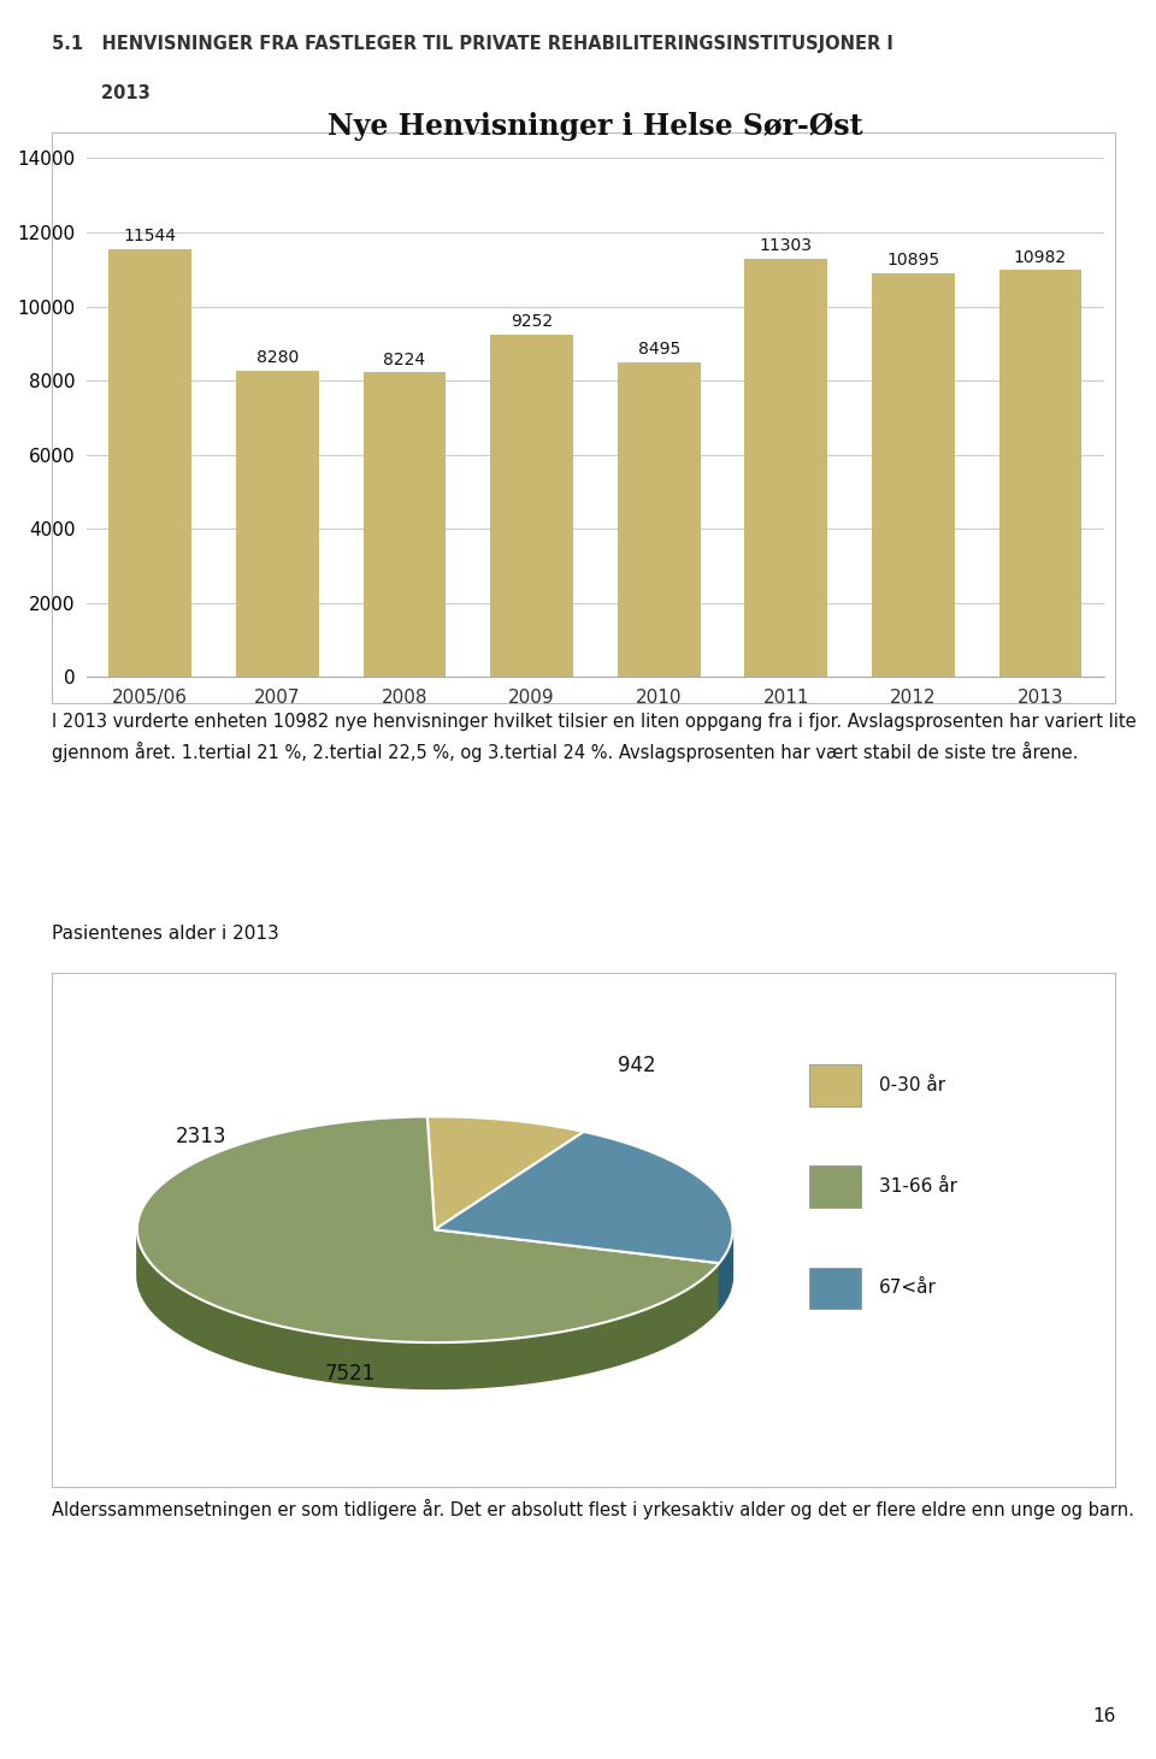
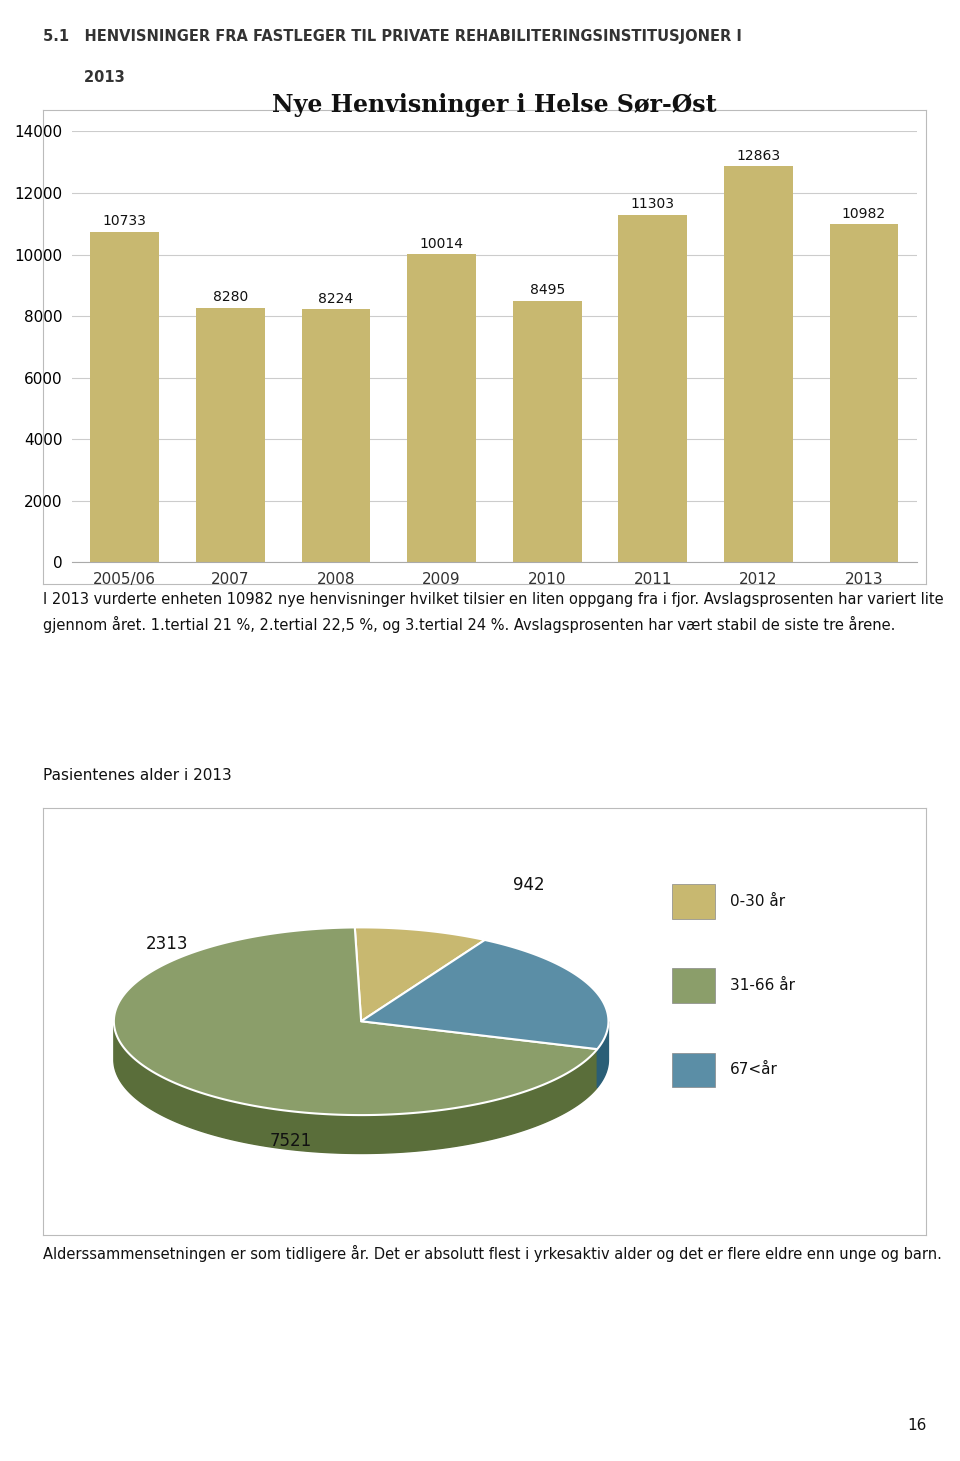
2005/06: 11544 -> 10733
2009: 9252 -> 10014
2012: 10895 -> 12863
